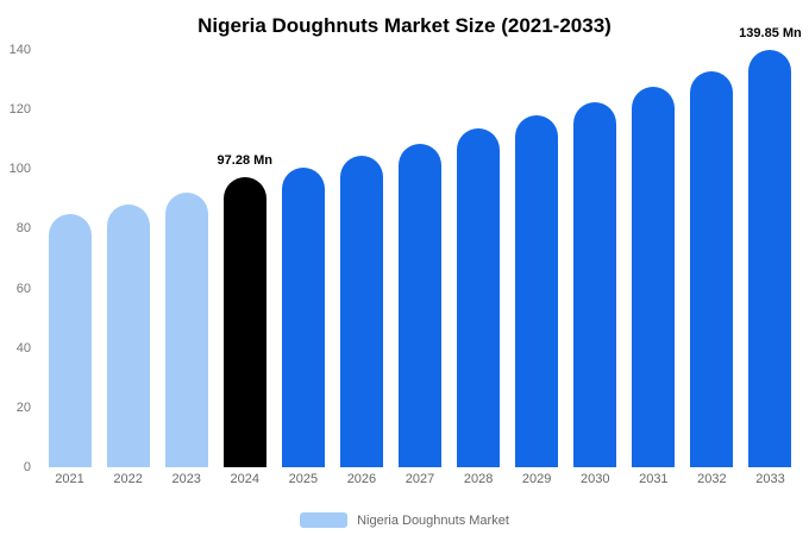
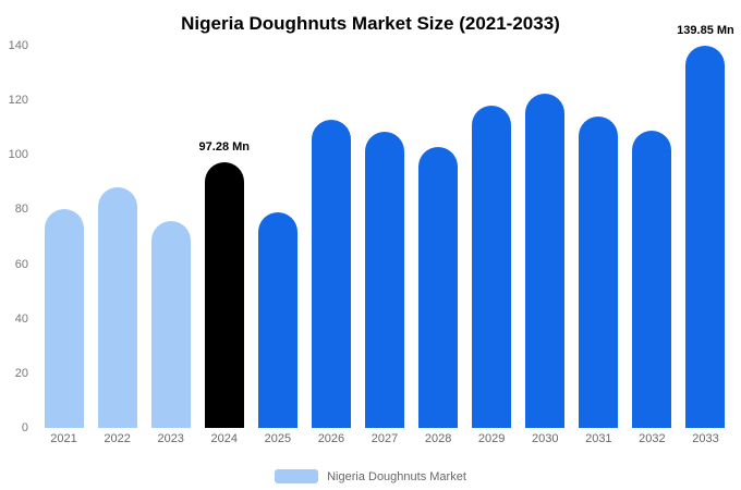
2021: 85 -> 80
2023: 92 -> 76
2025: 100 -> 79
2026: 104 -> 113
2028: 114 -> 103
2031: 128 -> 114
2032: 133 -> 109
